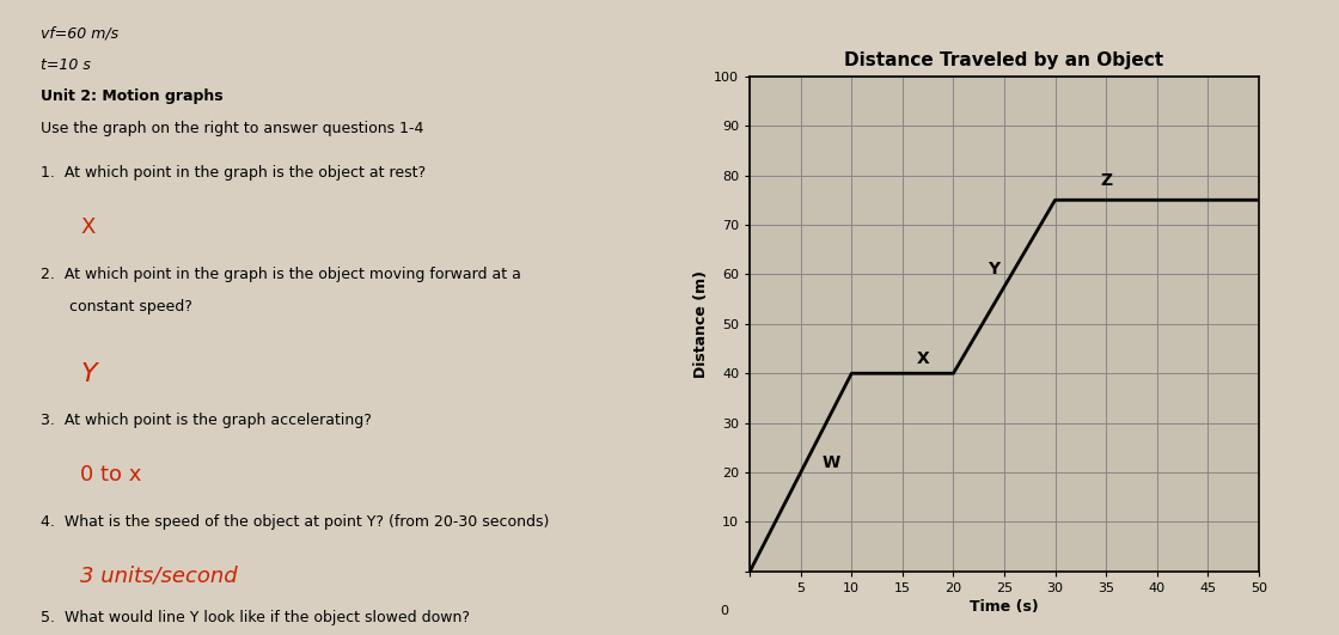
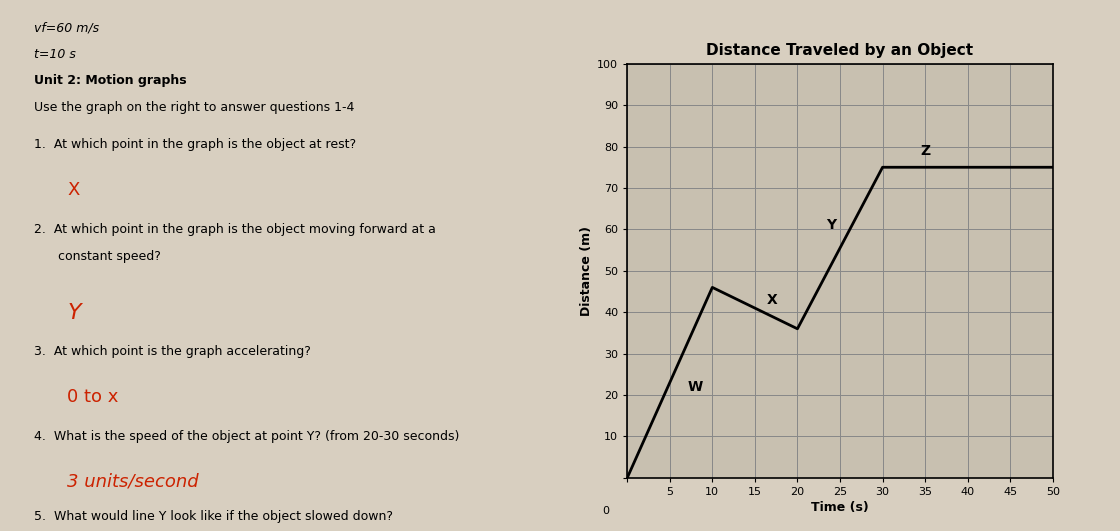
10: 40 -> 46
20: 40 -> 36
